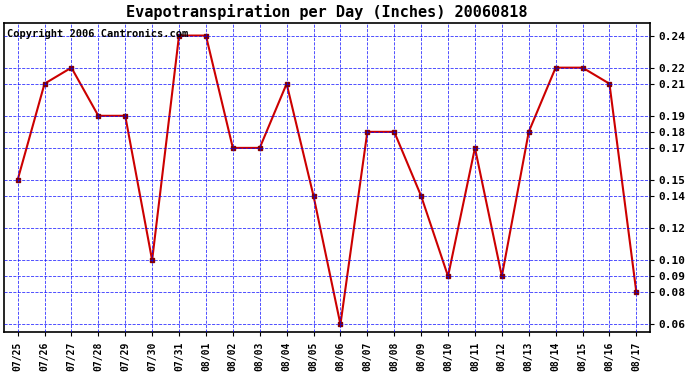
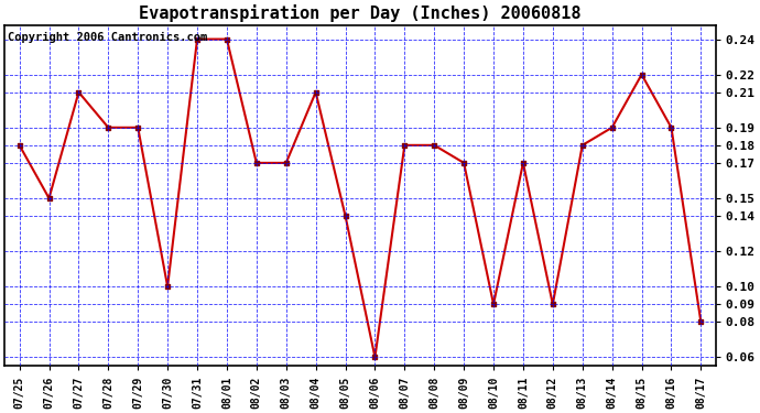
07/25: 0.15 -> 0.18
07/26: 0.21 -> 0.15
07/27: 0.22 -> 0.21
08/09: 0.14 -> 0.17
08/14: 0.22 -> 0.19
08/16: 0.21 -> 0.19
